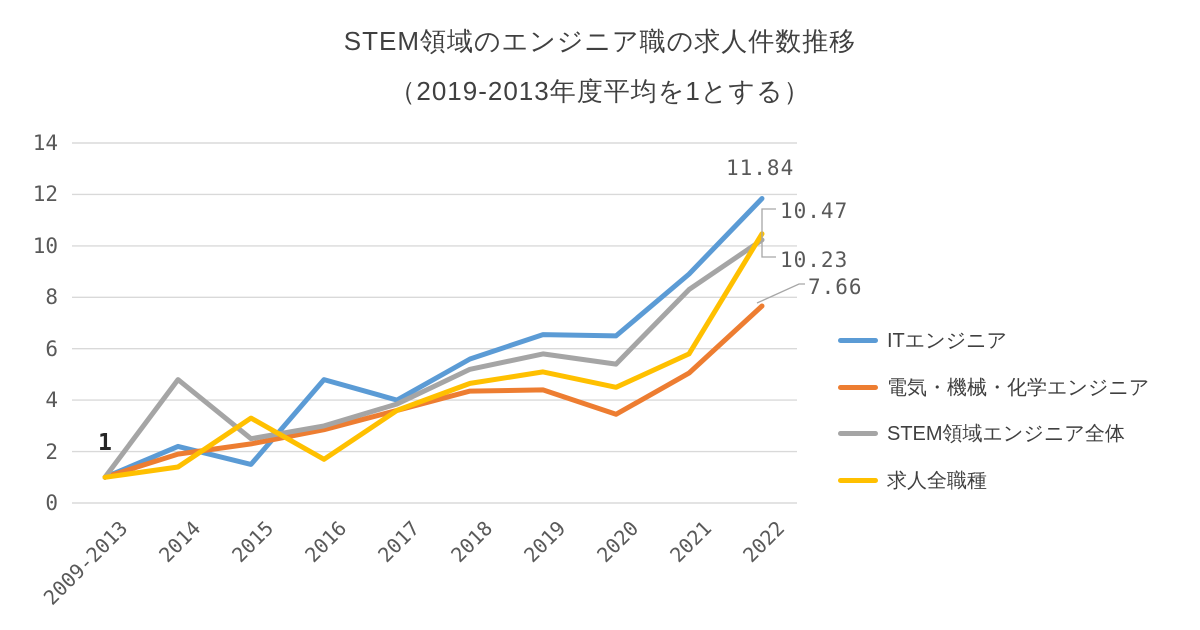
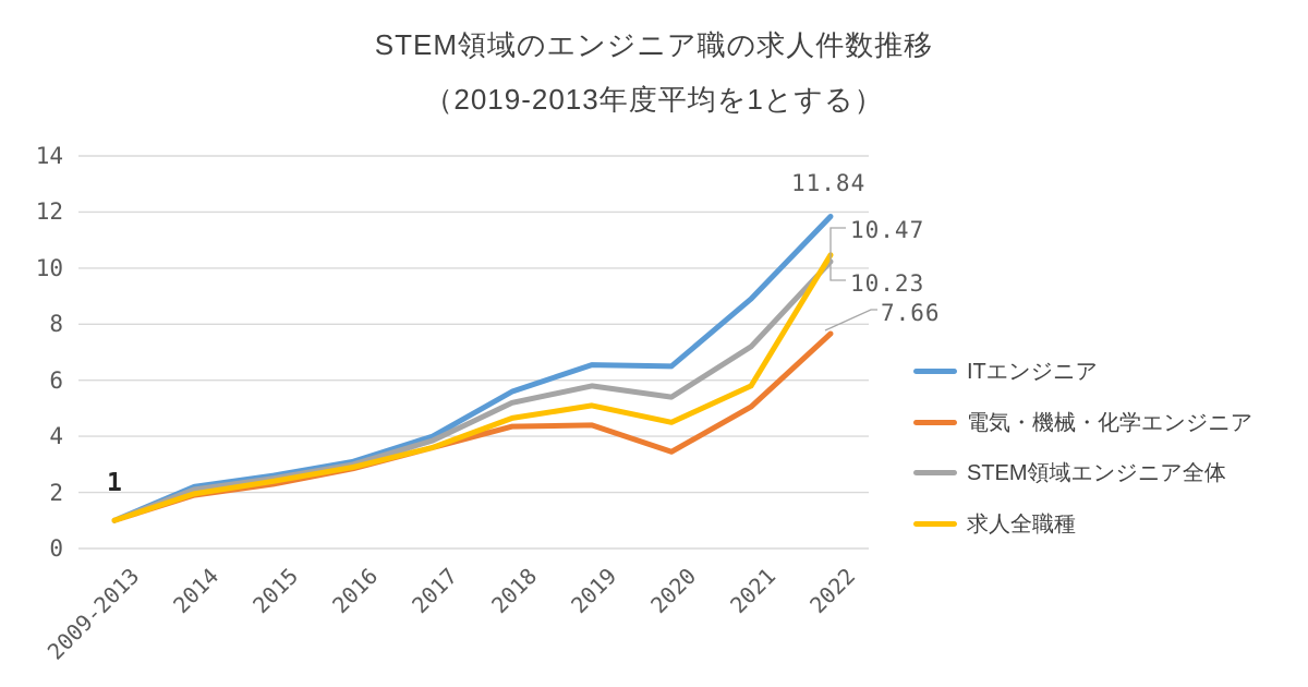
STEM領域エンジニア全体/2014: 4.8 -> 2.1
求人全職種/2014: 1.4 -> 1.9
ITエンジニア/2015: 1.5 -> 2.6
求人全職種/2015: 3.3 -> 2.4
ITエンジニア/2016: 4.8 -> 3.1
求人全職種/2016: 1.7 -> 2.9
STEM領域エンジニア全体/2021: 8.3 -> 7.2
